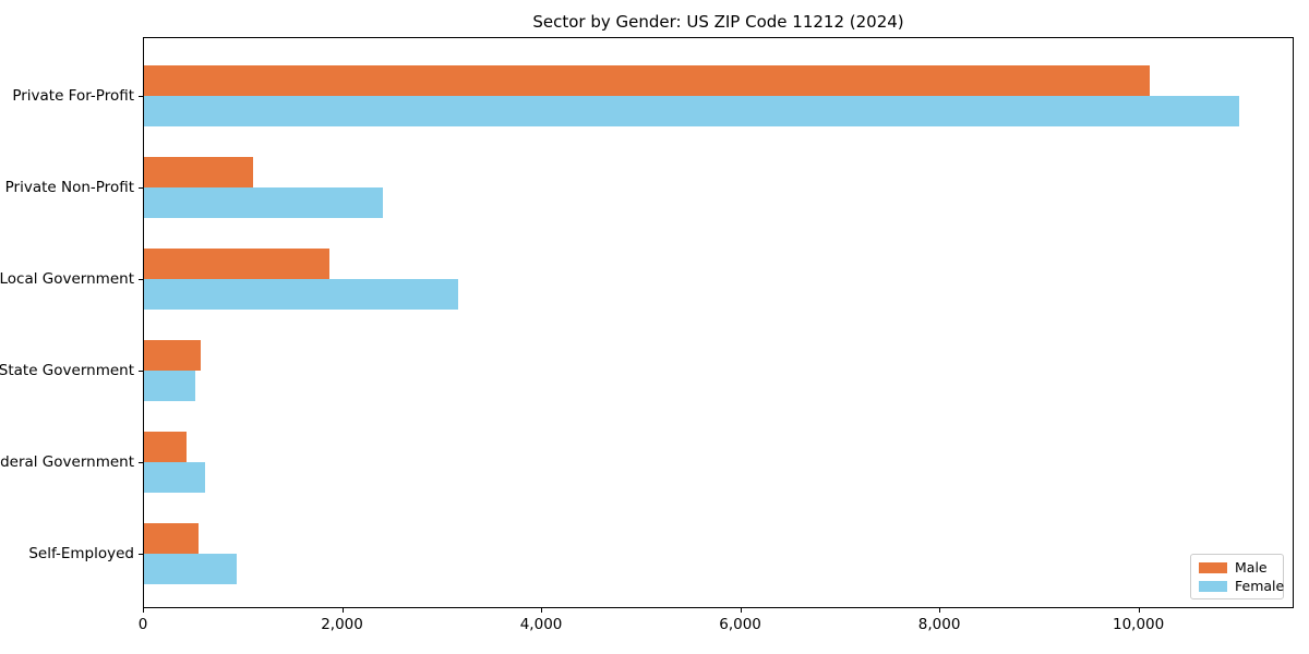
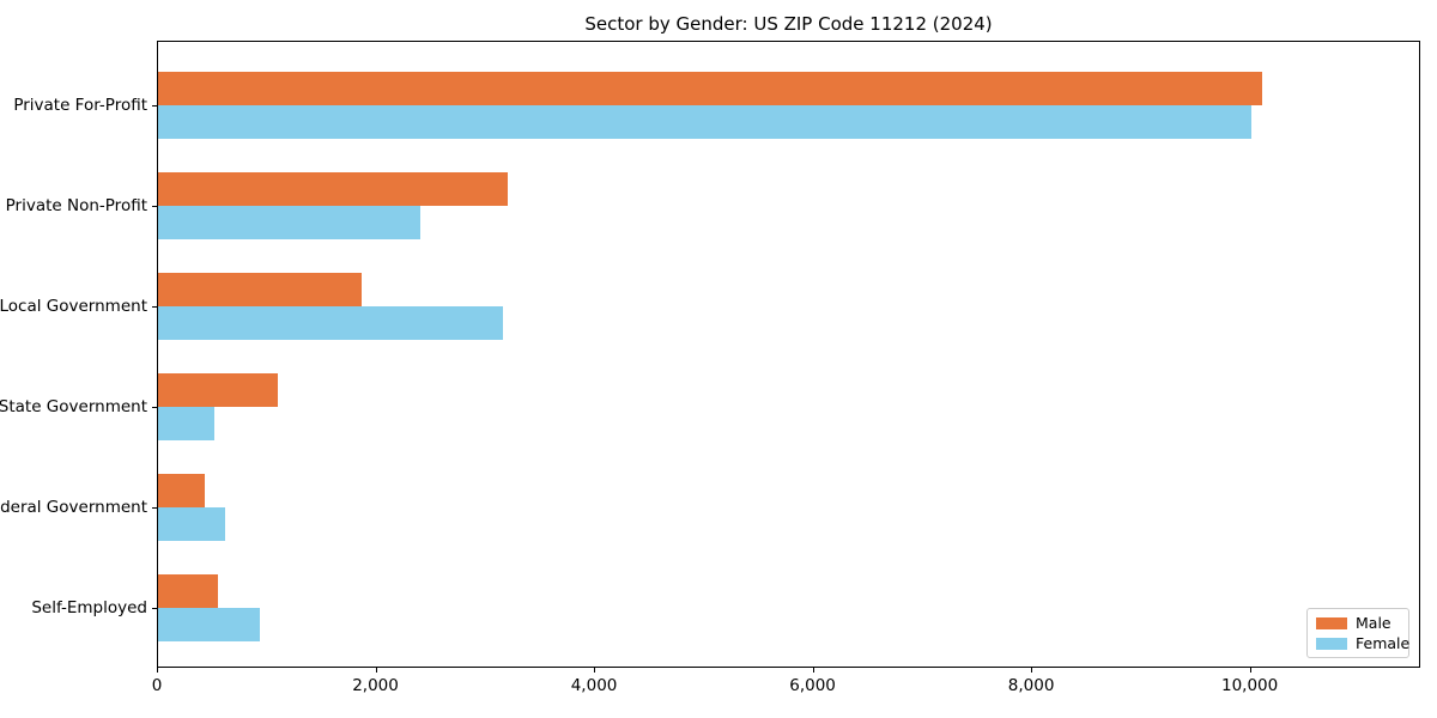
Female/Private For-Profit: 11000 -> 10000
Male/Private Non-Profit: 1100 -> 3200
Male/State Government: 600 -> 1100
